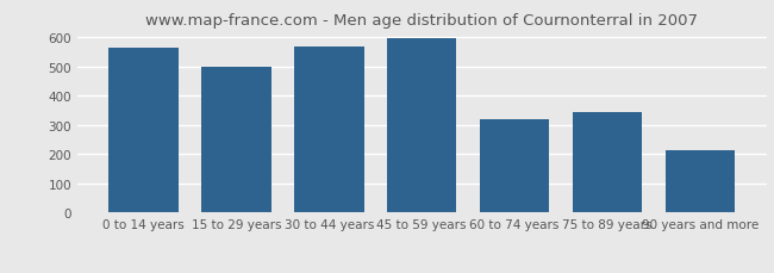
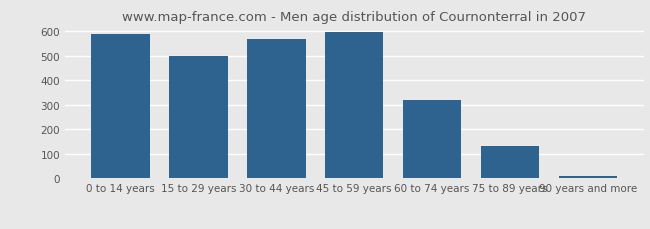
0 to 14 years: 565 -> 588
75 to 89 years: 345 -> 134
90 years and more: 215 -> 10
